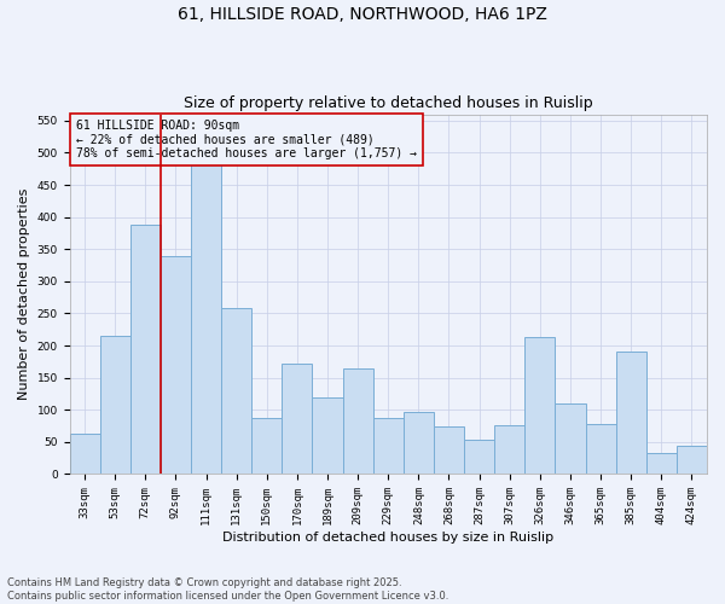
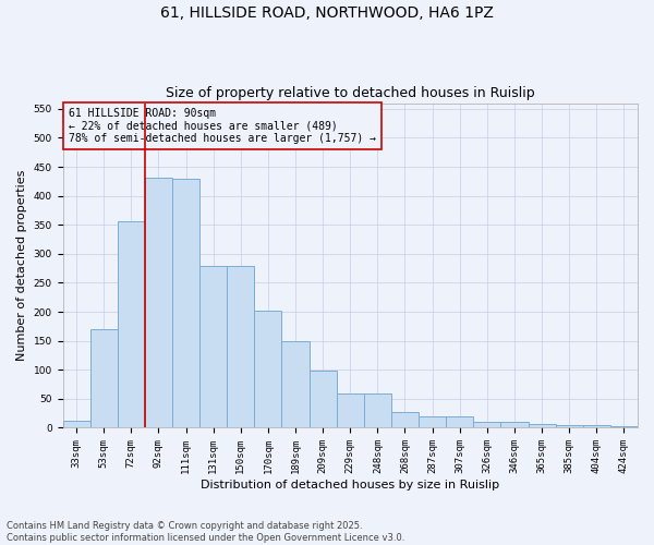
33sqm: 62 -> 12
53sqm: 216 -> 170
72sqm: 388 -> 357
92sqm: 340 -> 432
111sqm: 484 -> 430
131sqm: 258 -> 280
150sqm: 88 -> 280
170sqm: 172 -> 202
189sqm: 120 -> 150
209sqm: 164 -> 98
229sqm: 88 -> 60
248sqm: 96 -> 60
268sqm: 74 -> 28
287sqm: 54 -> 20
307sqm: 76 -> 20
326sqm: 214 -> 10
346sqm: 110 -> 10
365sqm: 78 -> 6
385sqm: 190 -> 5
404sqm: 32 -> 4
424sqm: 44 -> 3
